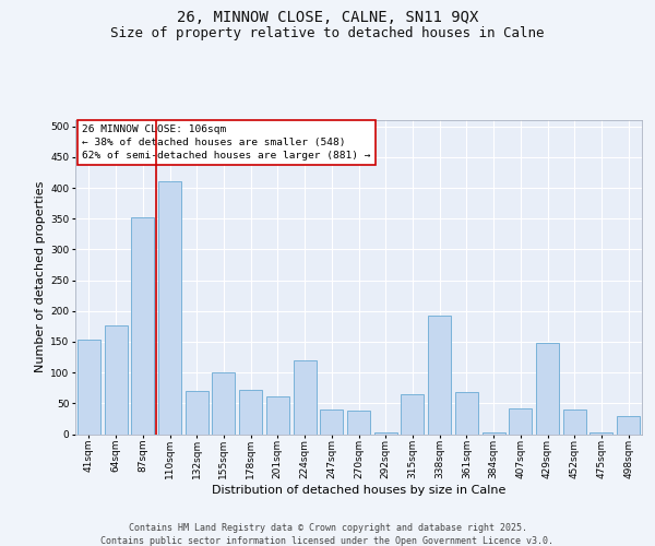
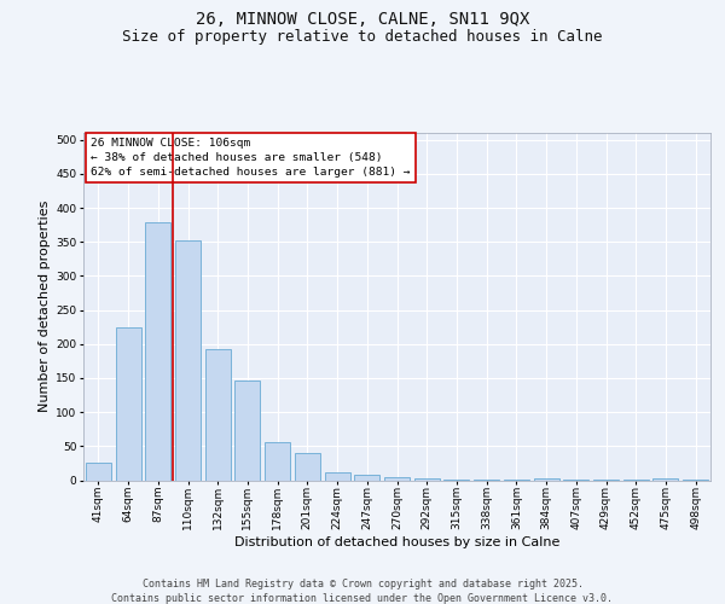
41sqm: 154 -> 25
64sqm: 176 -> 225
87sqm: 352 -> 378
110sqm: 410 -> 352
132sqm: 70 -> 193
155sqm: 100 -> 146
178sqm: 72 -> 55
201sqm: 62 -> 40
224sqm: 120 -> 12
247sqm: 40 -> 8
270sqm: 38 -> 5
315sqm: 64 -> 1
338sqm: 192 -> 1
361sqm: 68 -> 1
407sqm: 42 -> 1
429sqm: 148 -> 1
452sqm: 40 -> 1
498sqm: 30 -> 1
